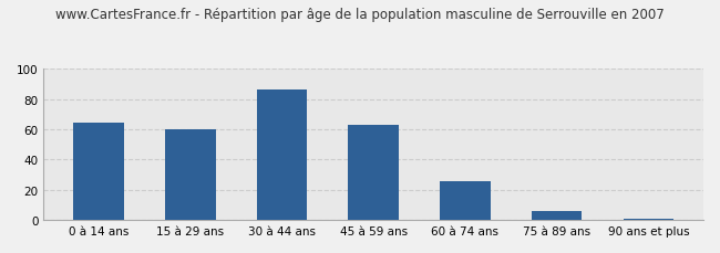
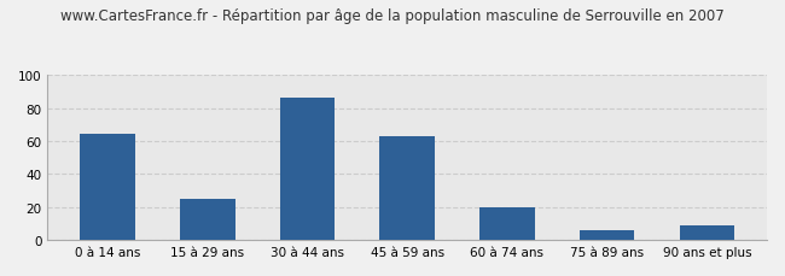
15 à 29 ans: 60 -> 25
60 à 74 ans: 26 -> 20
90 ans et plus: 1 -> 9
